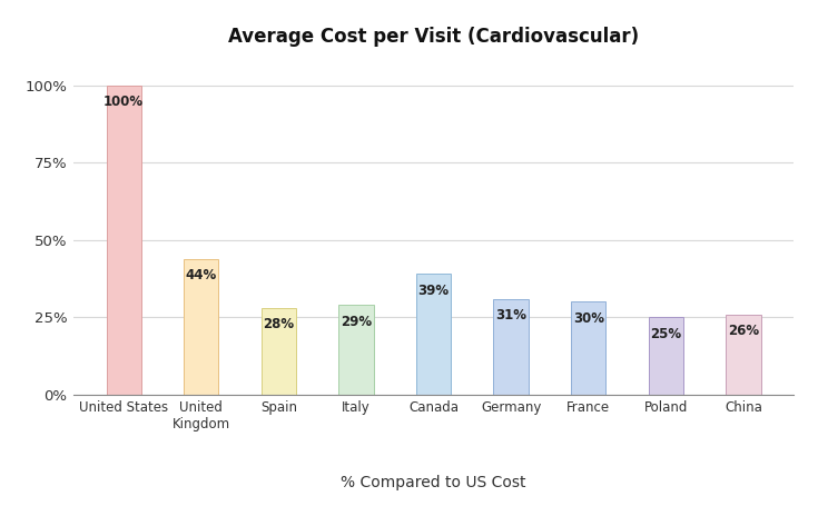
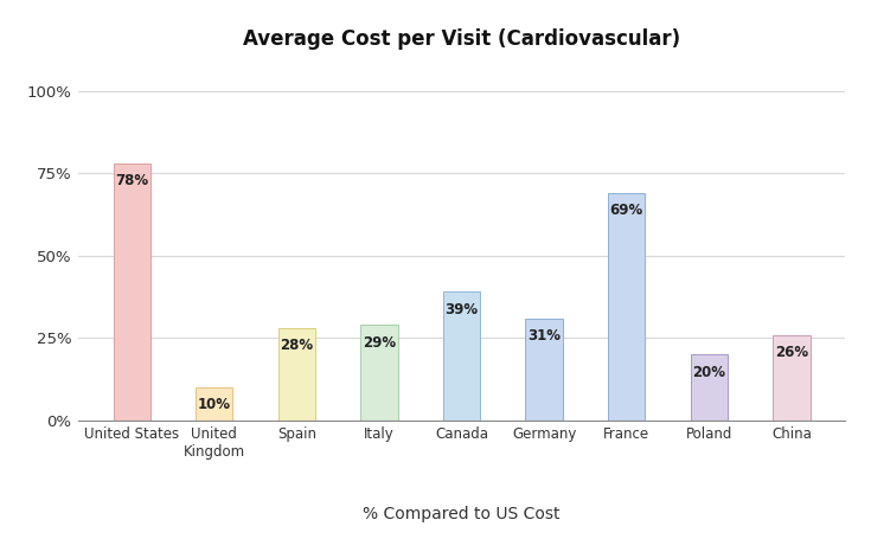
United States: 100% -> 78%
United Kingdom: 44% -> 10%
France: 30% -> 69%
Poland: 25% -> 20%
